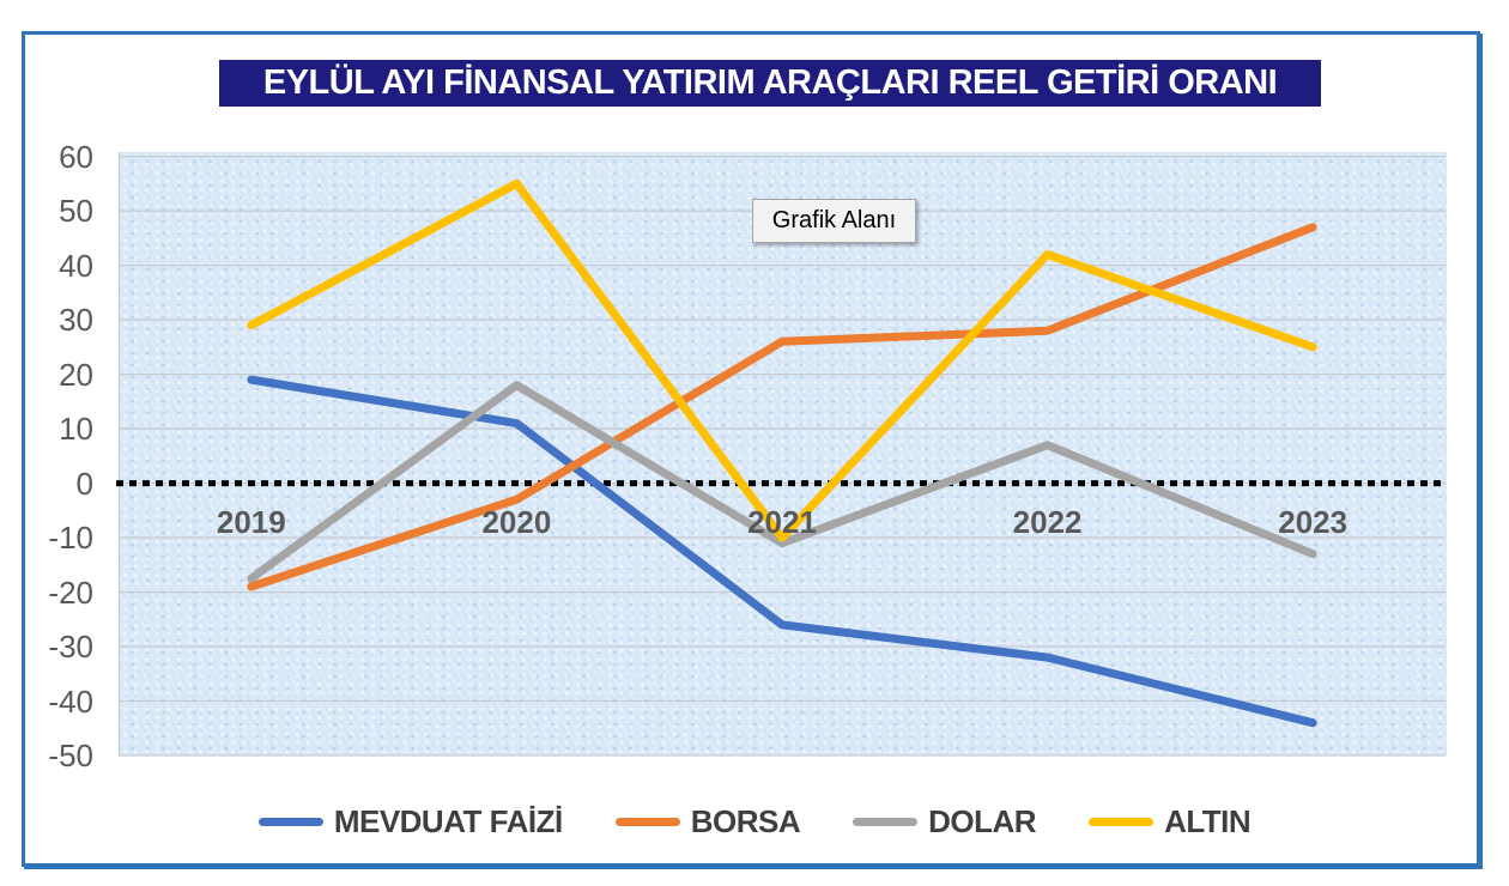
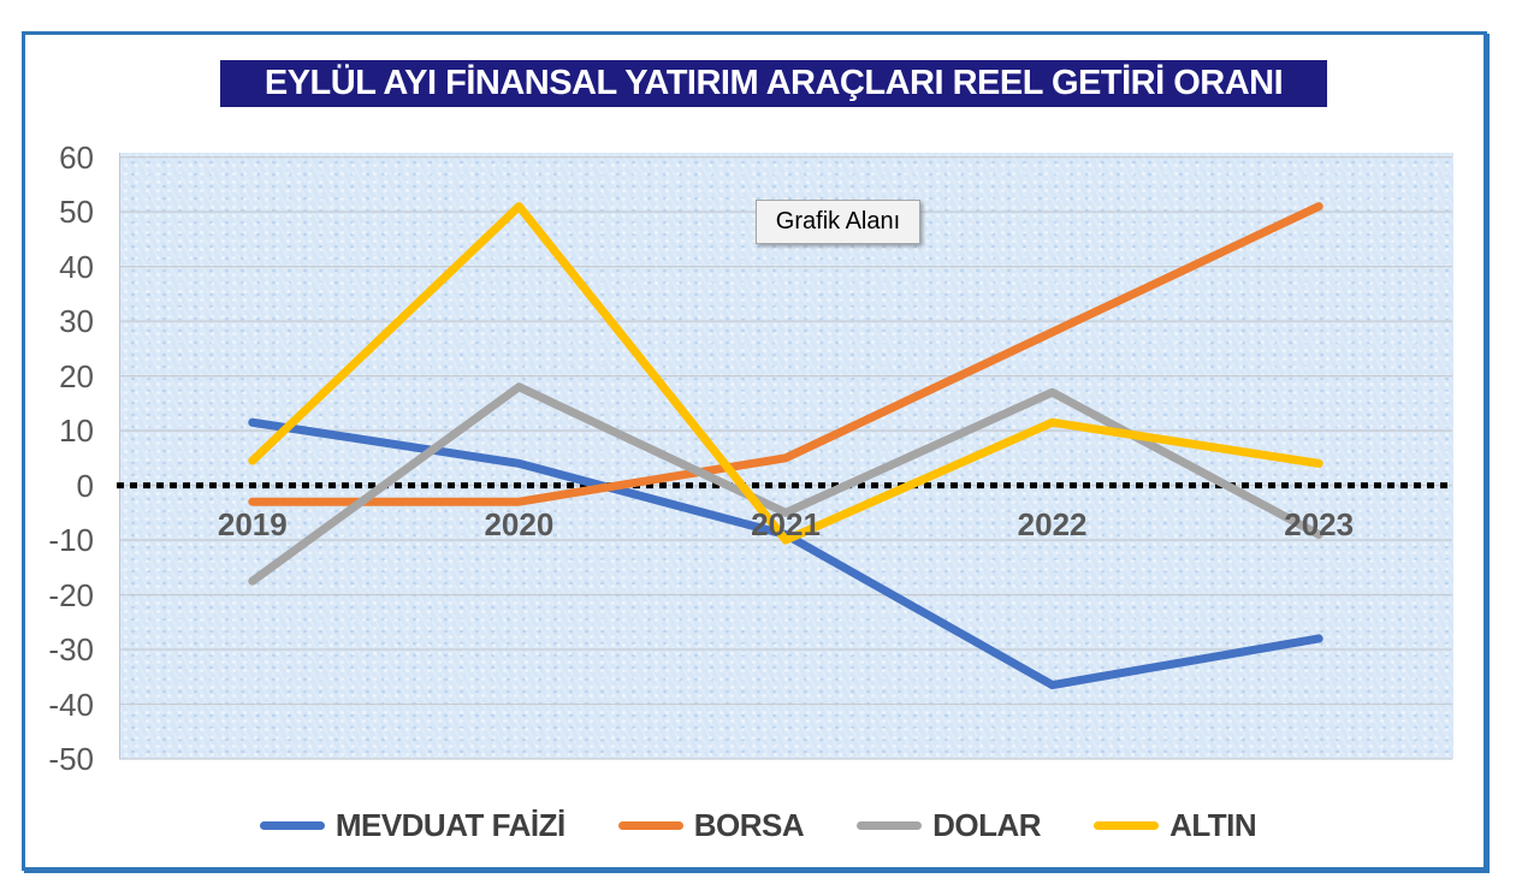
MEVDUAT FAİZİ/2019: 19 -> 12
BORSA/2019: -19 -> -3
ALTIN/2019: 29 -> 4
MEVDUAT FAİZİ/2020: 11 -> 4
ALTIN/2020: 55 -> 51
MEVDUAT FAİZİ/2021: -26 -> -9
BORSA/2021: 26 -> 5
DOLAR/2021: -11 -> -5
MEVDUAT FAİZİ/2022: -32 -> -36
DOLAR/2022: 7 -> 17
ALTIN/2022: 42 -> 12
MEVDUAT FAİZİ/2023: -44 -> -28
BORSA/2023: 47 -> 51
DOLAR/2023: -13 -> -9
ALTIN/2023: 25 -> 4
